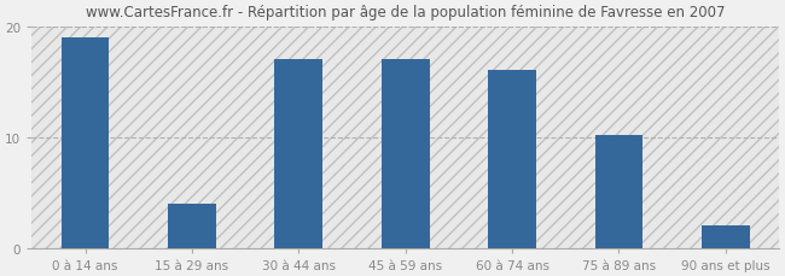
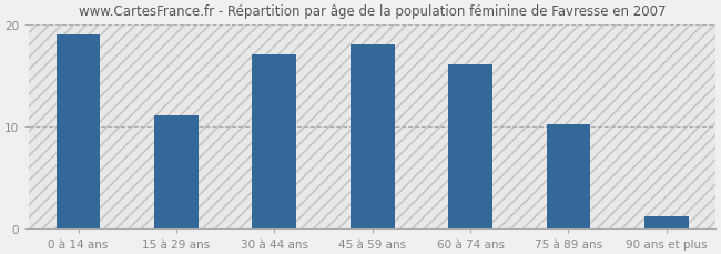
15 à 29 ans: 4.0 -> 11.0
45 à 59 ans: 17.0 -> 18.0
90 ans et plus: 2.0 -> 1.2
